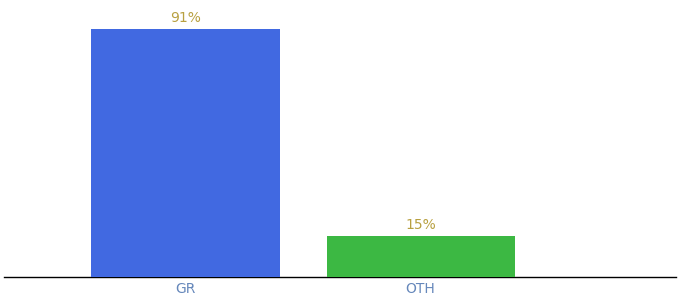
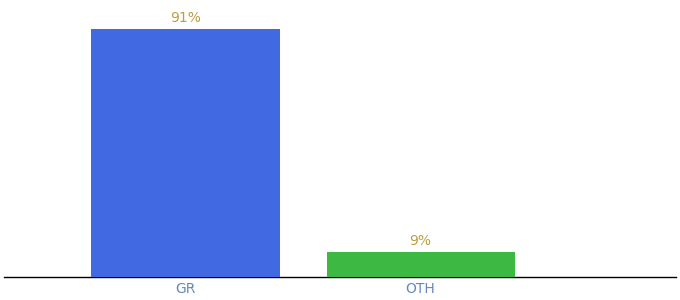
OTH: 15% -> 9%
